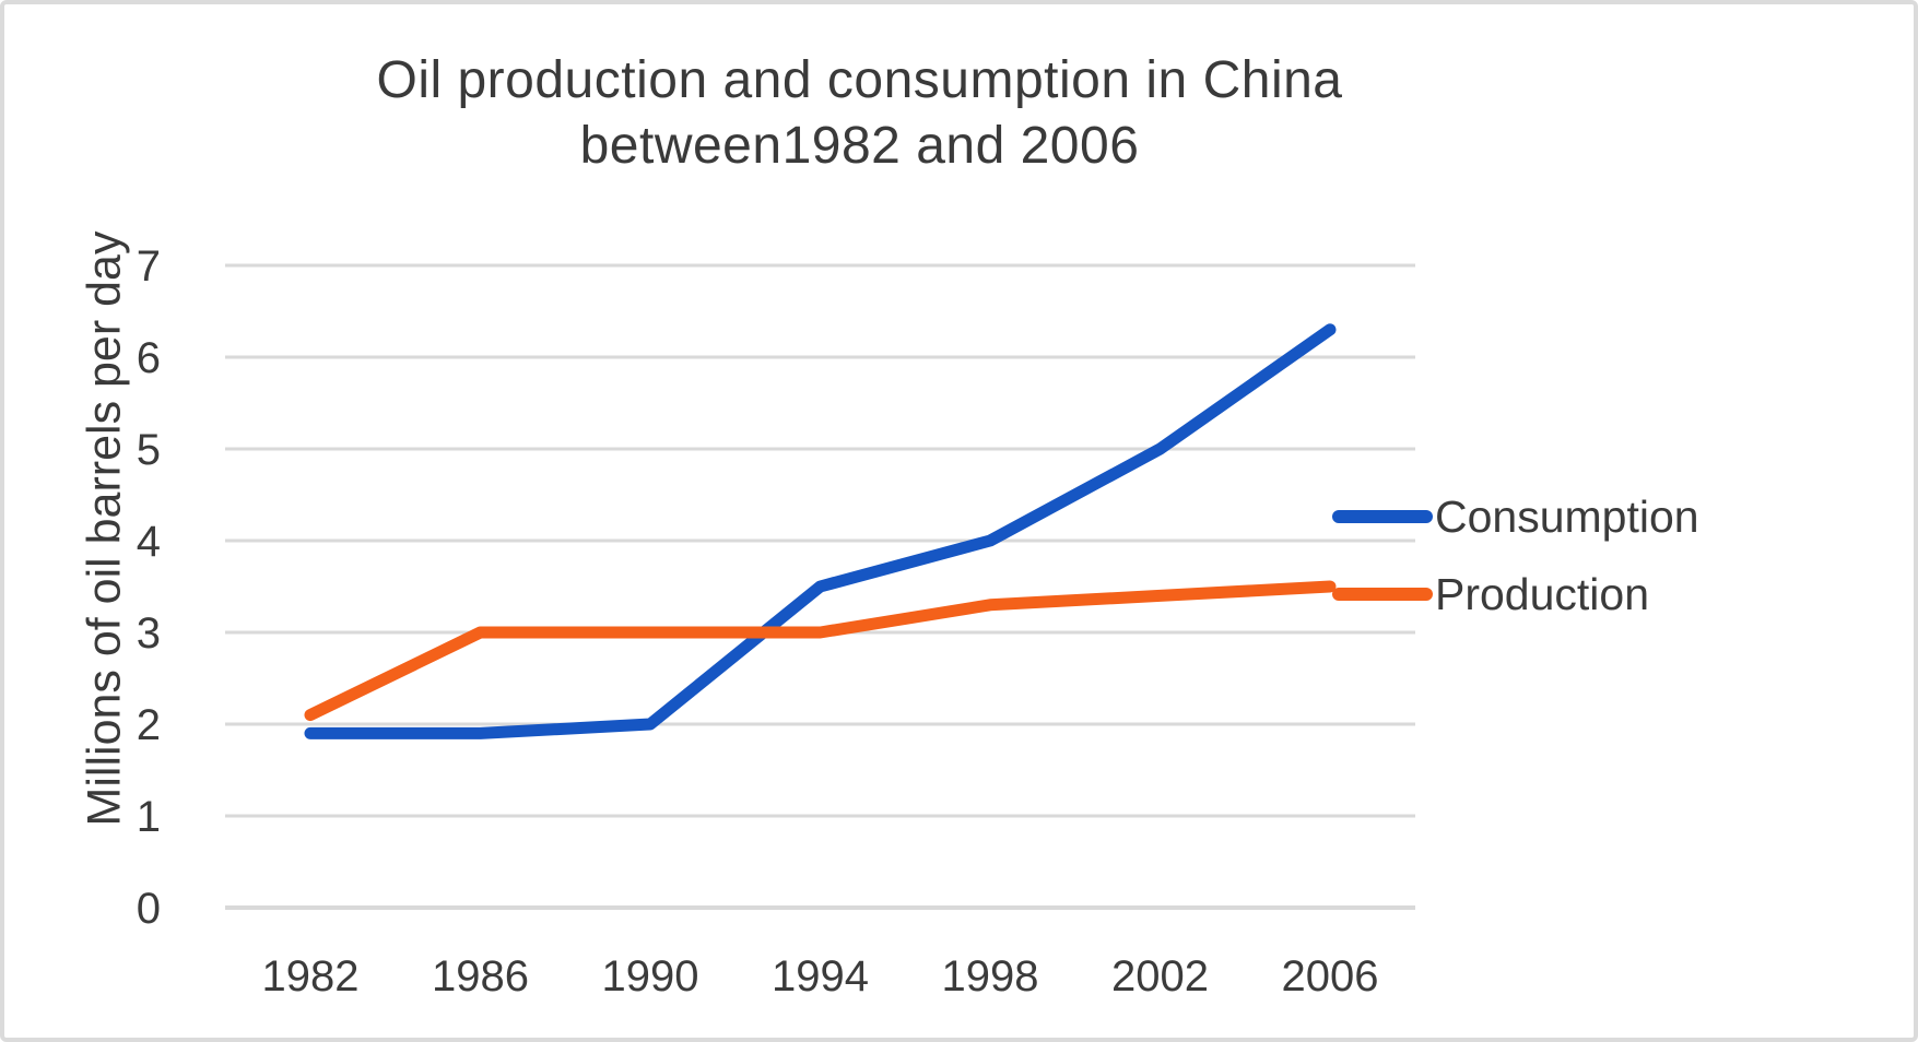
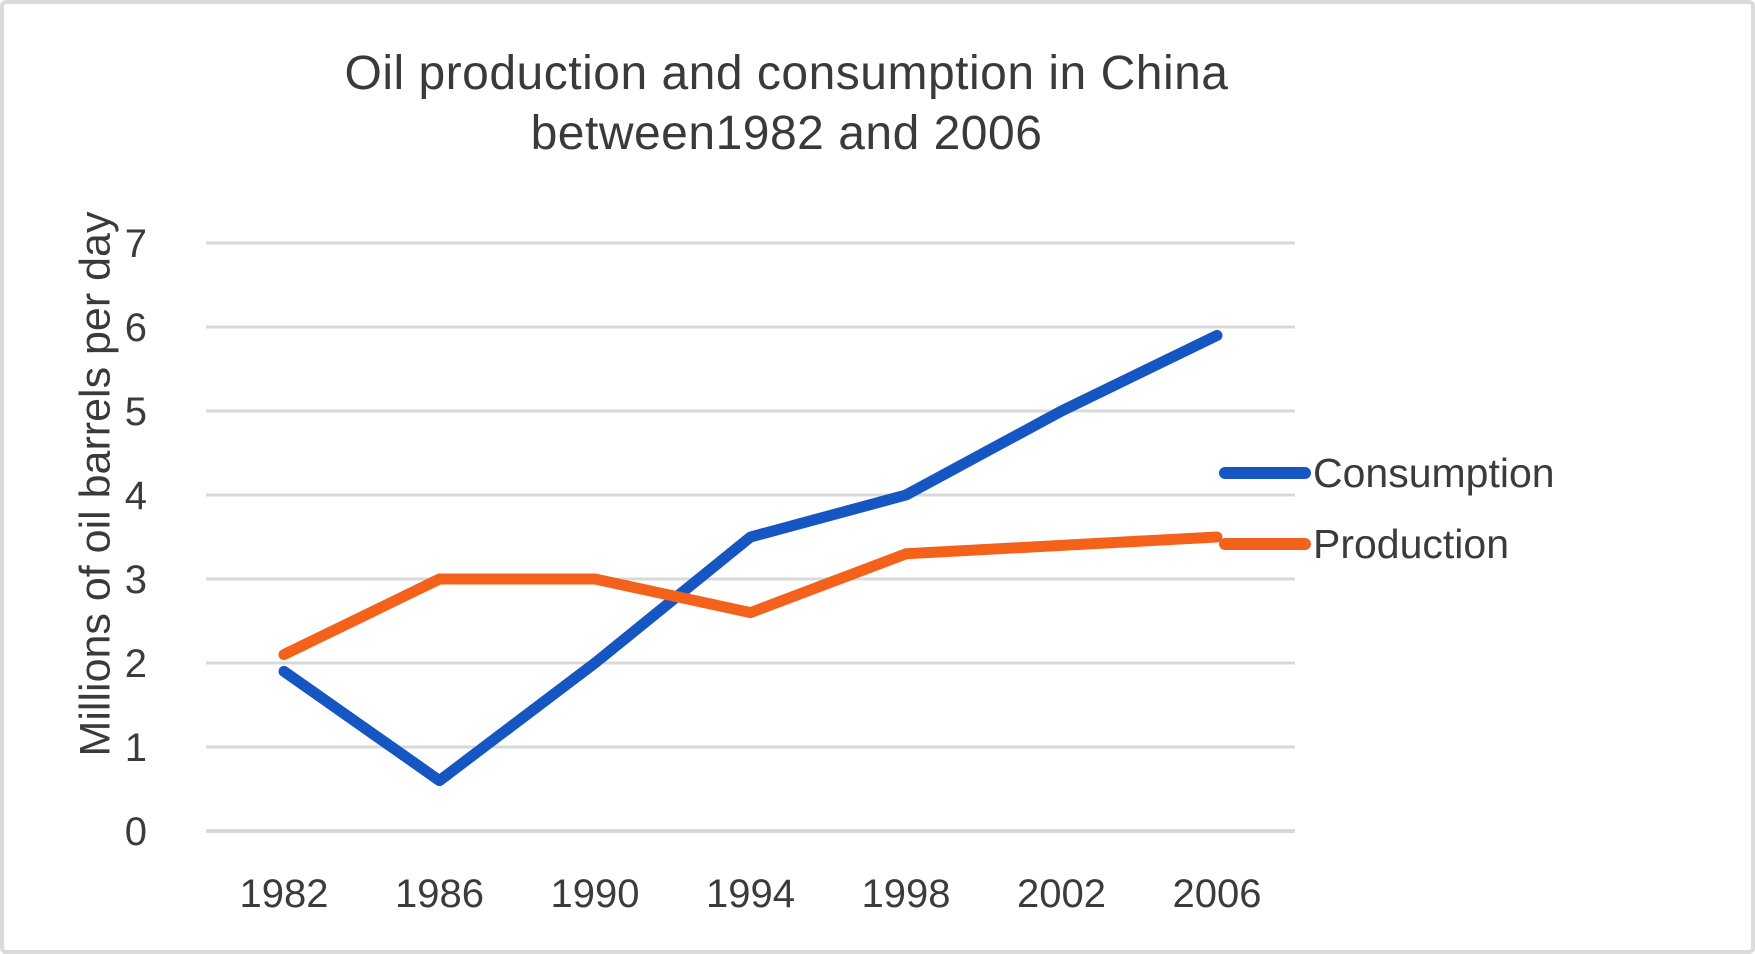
Consumption/1986: 1.9 -> 0.6
Production/1994: 3.0 -> 2.6
Consumption/2006: 6.3 -> 5.9
